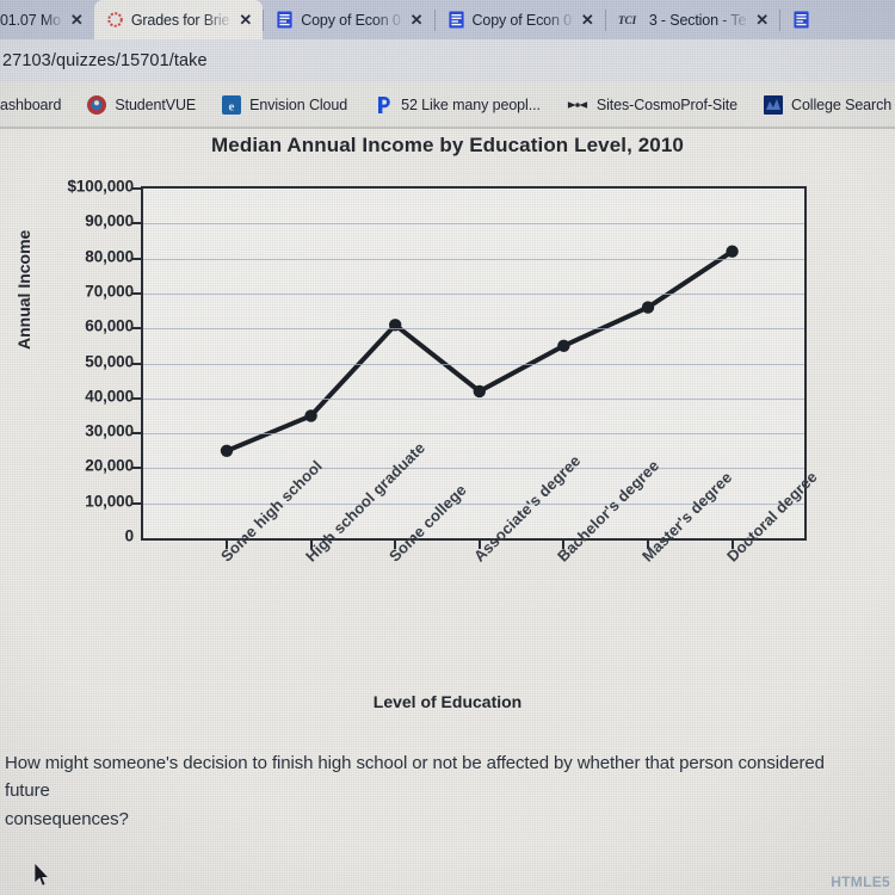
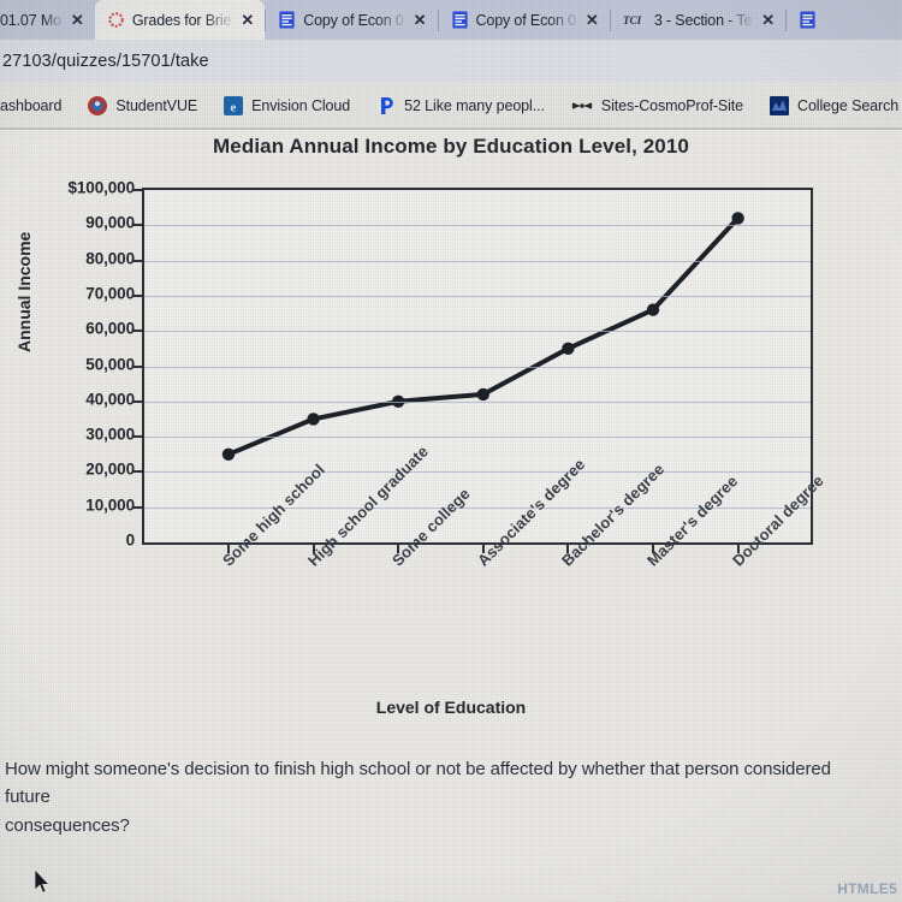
Some college: $61000 -> $40000
Doctoral degree: $82000 -> $92000
